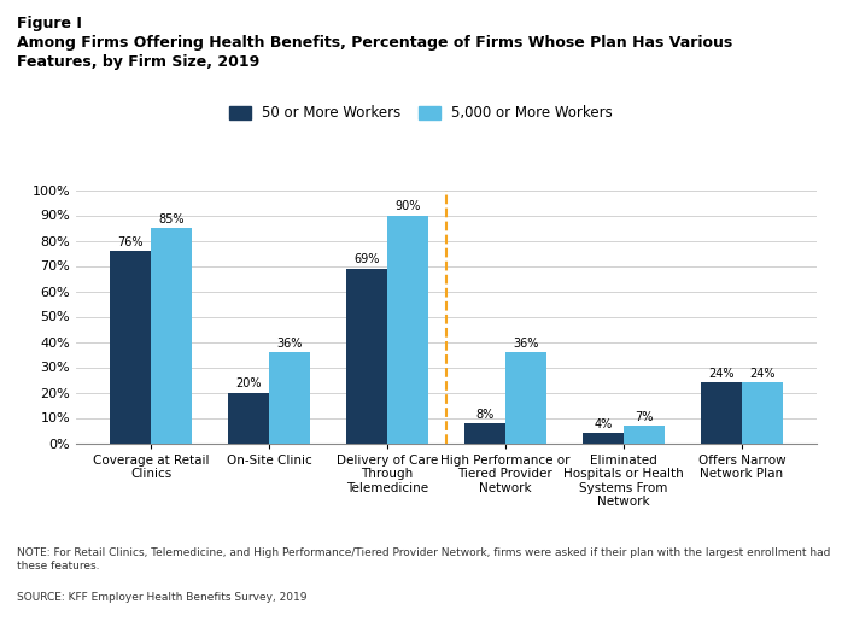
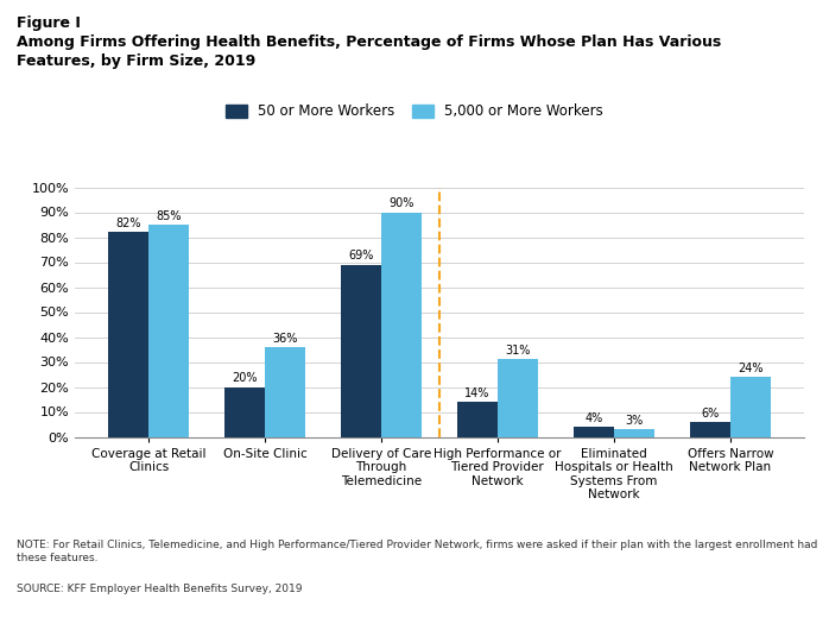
50 or More Workers/Coverage at Retail Clinics: 76% -> 82%
50 or More Workers/High Performance or Tiered Provider Network: 8% -> 14%
5,000 or More Workers/High Performance or Tiered Provider Network: 36% -> 31%
5,000 or More Workers/Eliminated Hospitals or Health Systems From Network: 7% -> 3%
50 or More Workers/Offers Narrow Network Plan: 24% -> 6%
